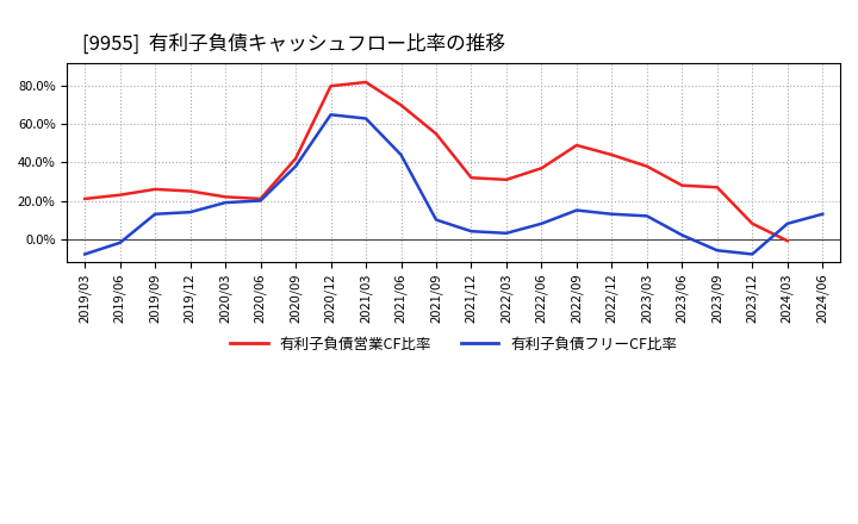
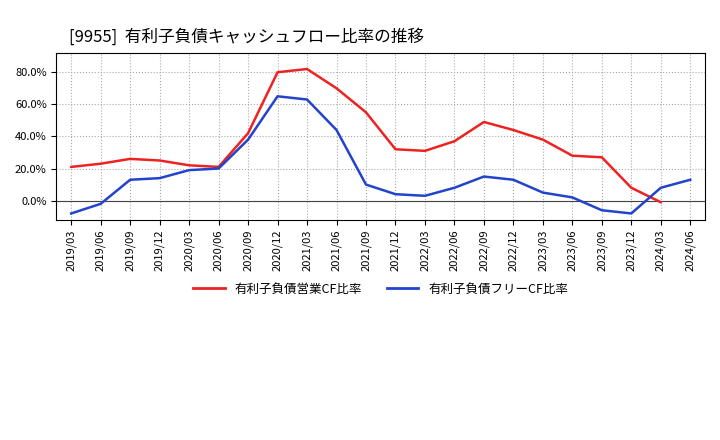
有利子負債フリーCF比率/2023/03: 12% -> 5%
